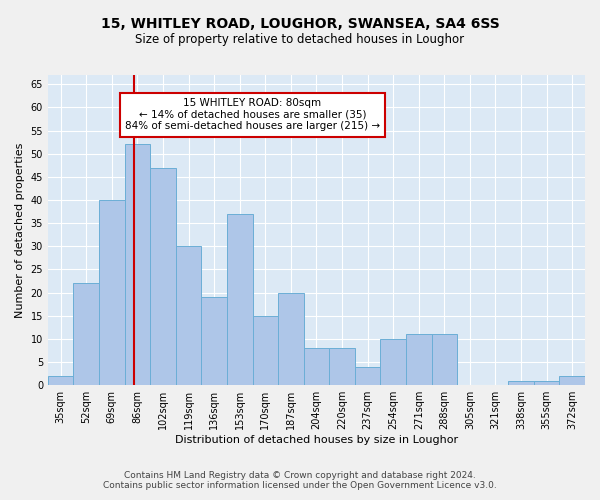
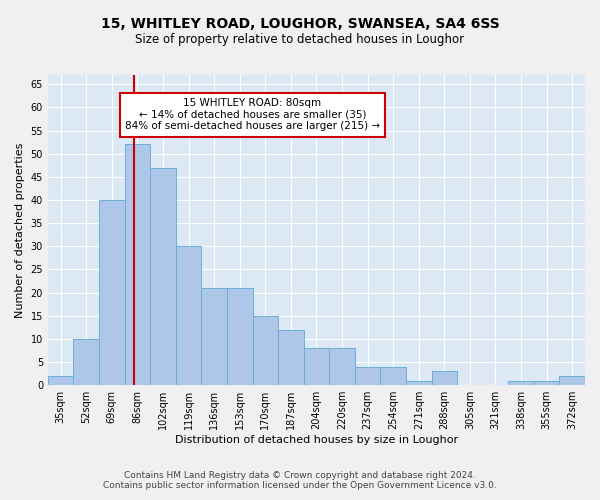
52sqm: 22 -> 10
136sqm: 19 -> 21
153sqm: 37 -> 21
187sqm: 20 -> 12
254sqm: 10 -> 4
271sqm: 11 -> 1
288sqm: 11 -> 3
